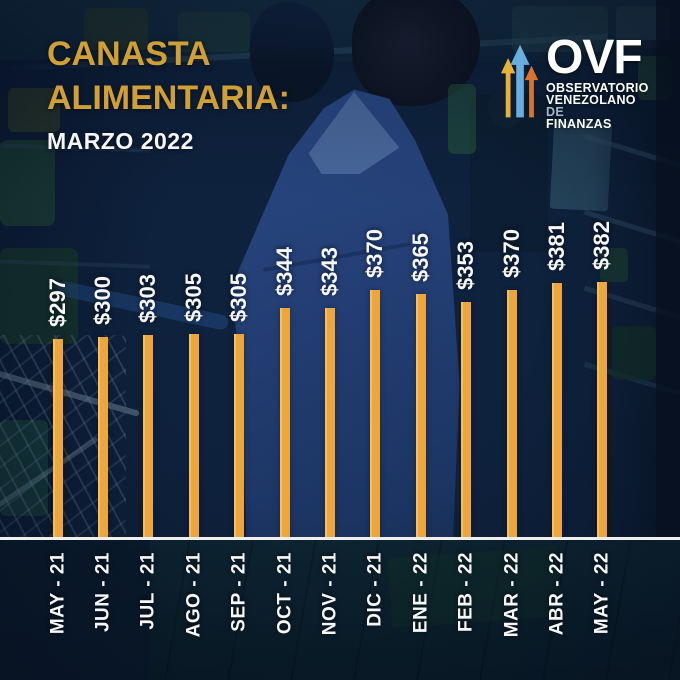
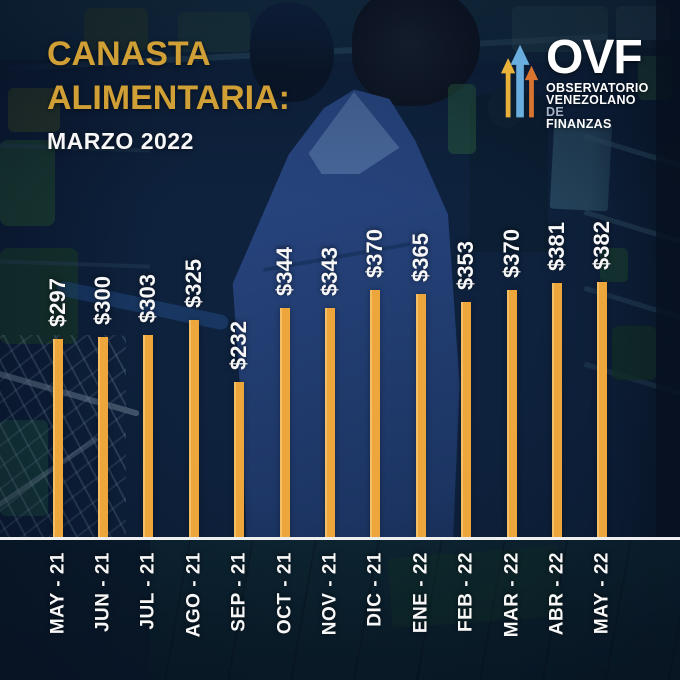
AGO - 21: $305 -> $325
SEP - 21: $305 -> $232
